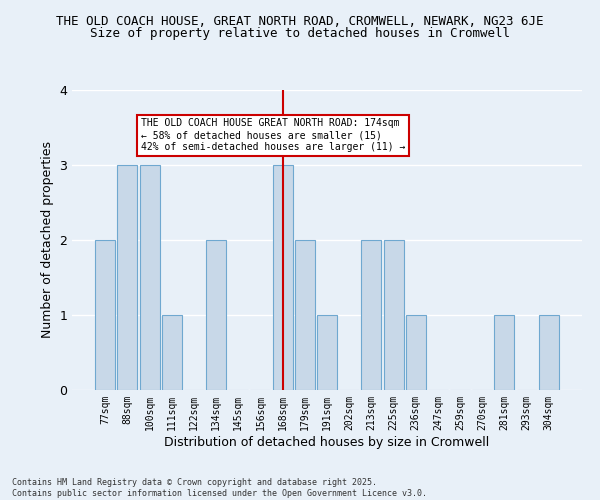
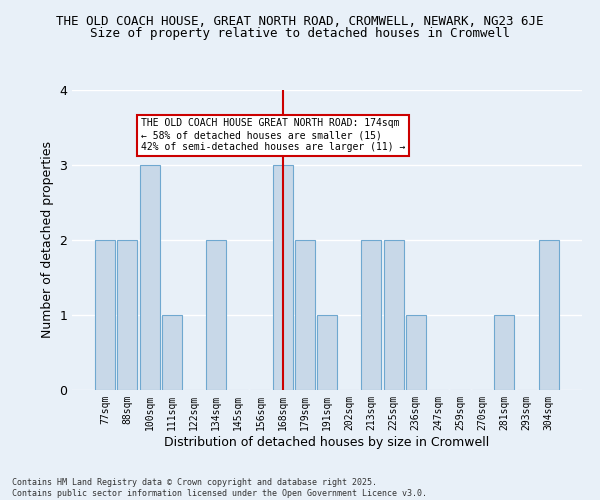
88sqm: 3 -> 2
304sqm: 1 -> 2
